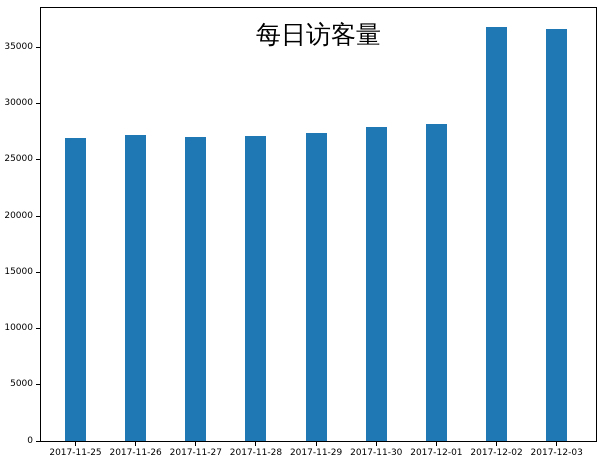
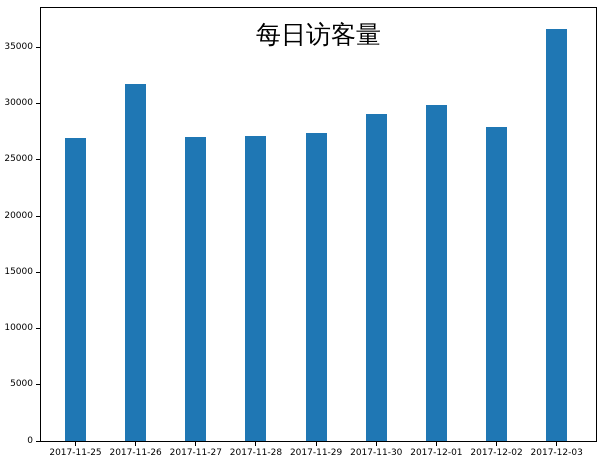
2017-11-26: 27200 -> 31700
2017-11-30: 27900 -> 29100
2017-12-01: 28200 -> 29900
2017-12-02: 36800 -> 27900
